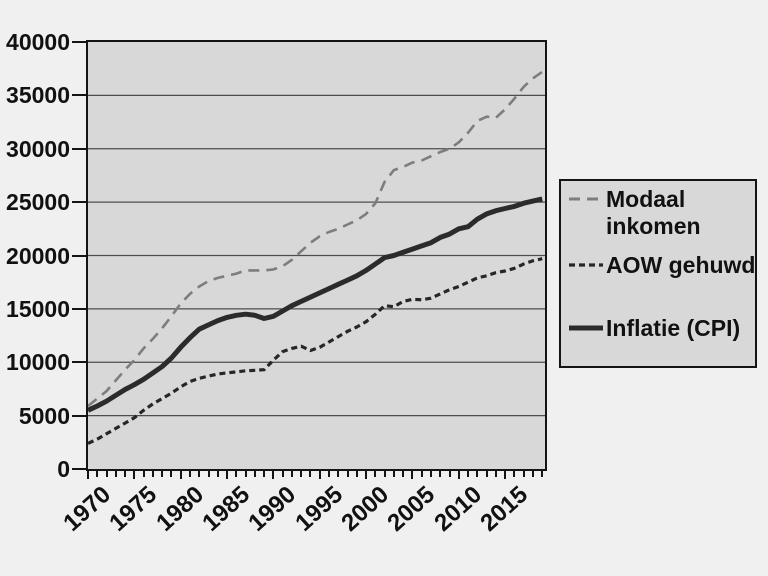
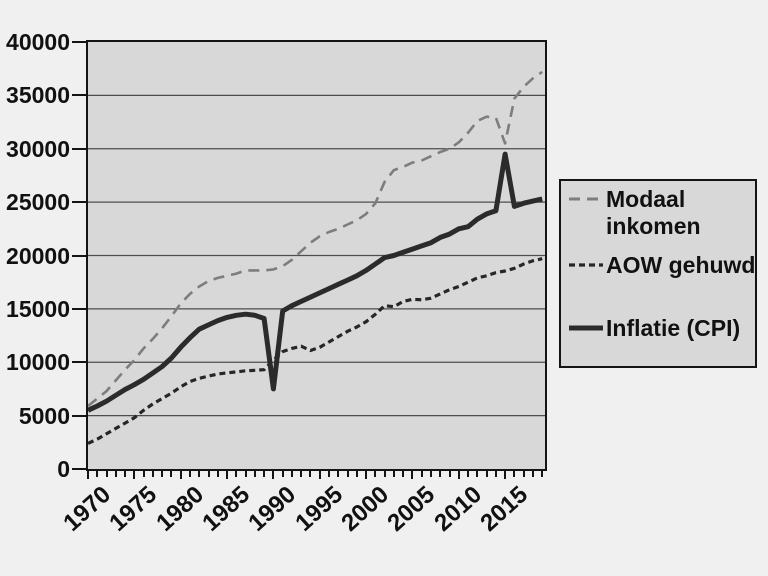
Inflatie (CPI)/1990: 14300 -> 7500
Modaal inkomen/2015: 33700 -> 30500
Inflatie (CPI)/2015: 24400 -> 29500
